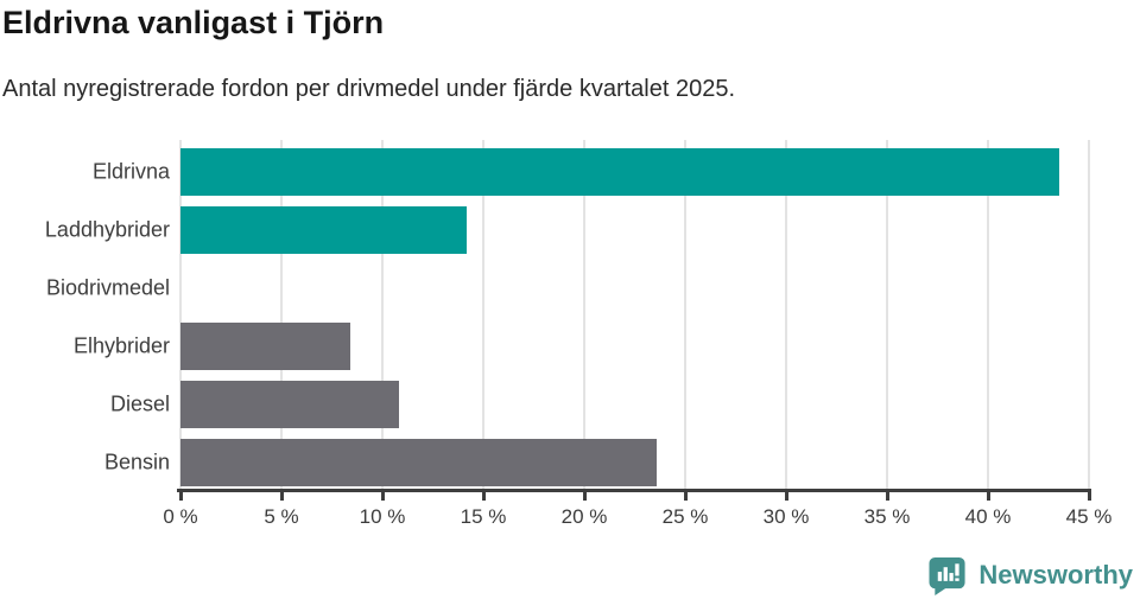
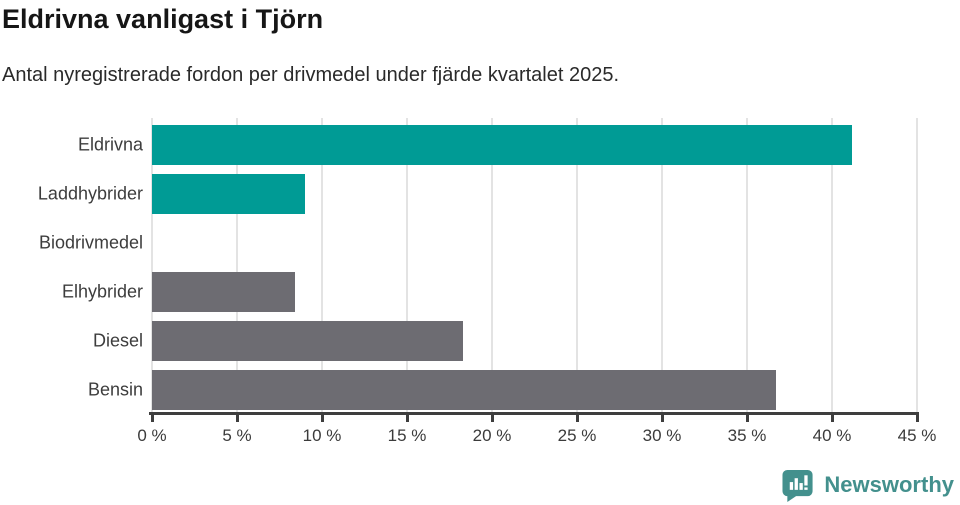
Eldrivna: 43.5% -> 41.2%
Laddhybrider: 14.2% -> 9.0%
Diesel: 10.8% -> 18.3%
Bensin: 23.6% -> 36.7%
